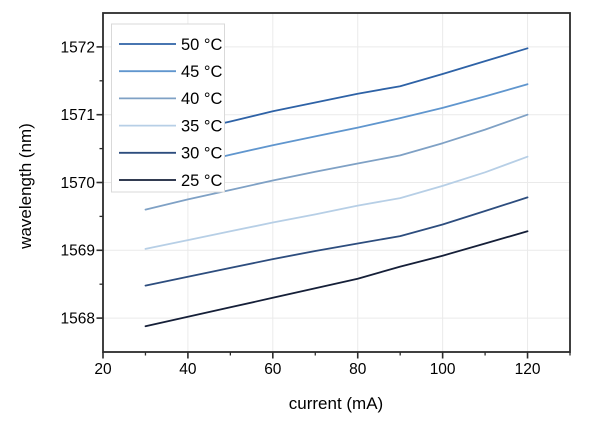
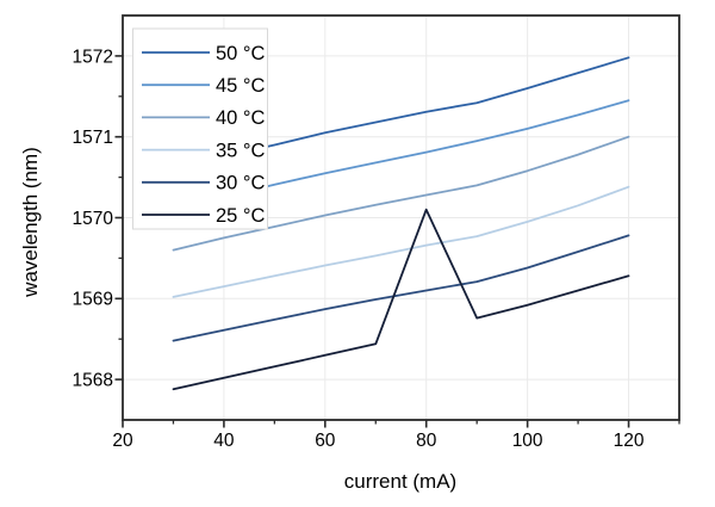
25 °C/80: 1568.6 -> 1570.1
